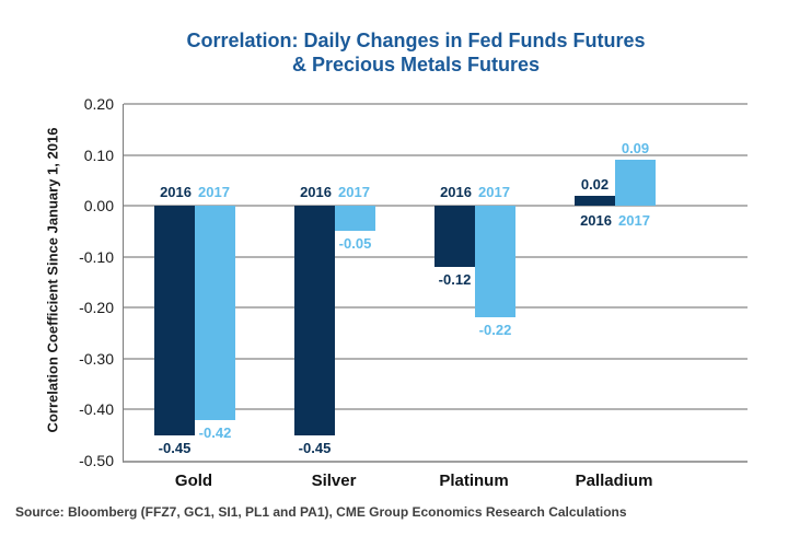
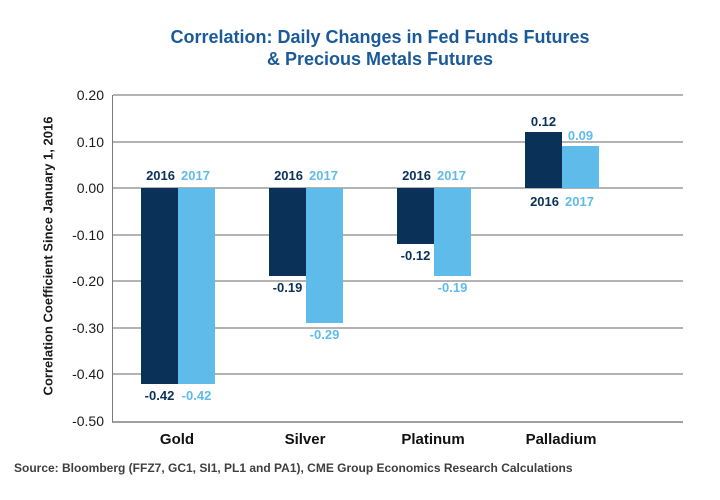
2016/Gold: -0.45 -> -0.42
2016/Silver: -0.45 -> -0.19
2017/Silver: -0.05 -> -0.29
2017/Platinum: -0.22 -> -0.19
2016/Palladium: 0.02 -> 0.12
